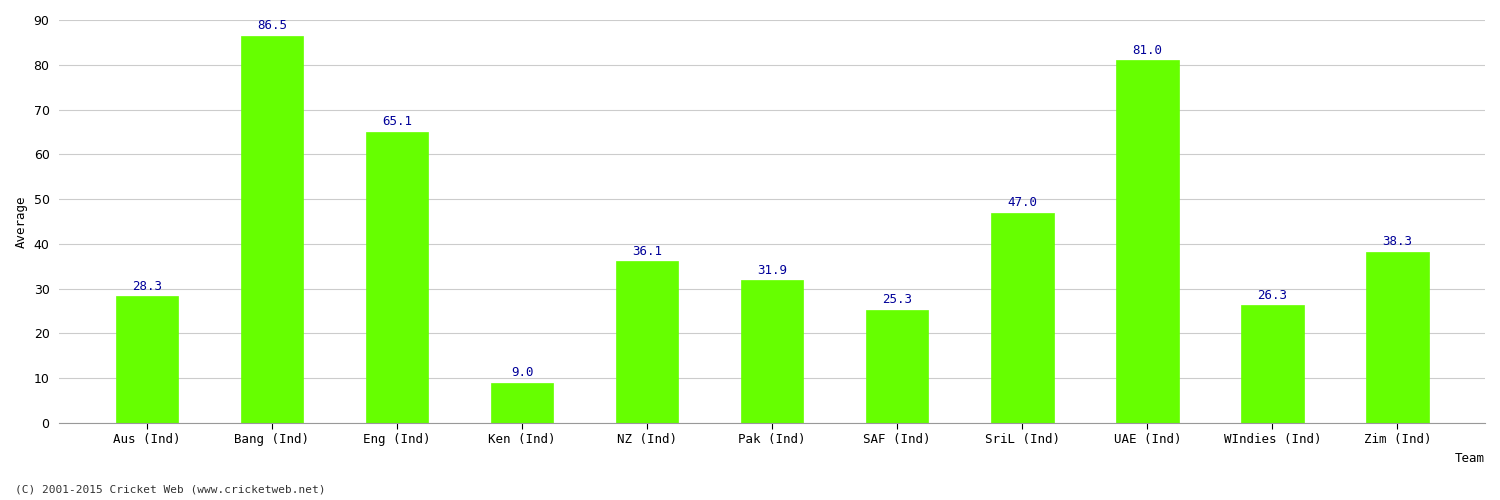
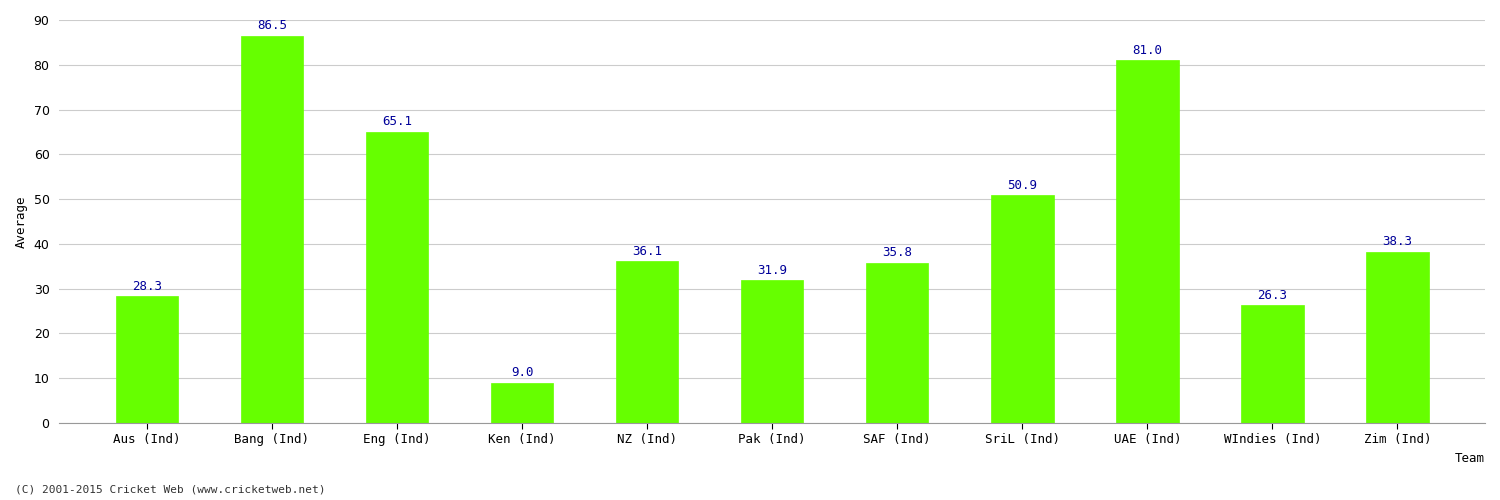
SAF (Ind): 25.3 -> 35.8
SriL (Ind): 47.0 -> 50.9
